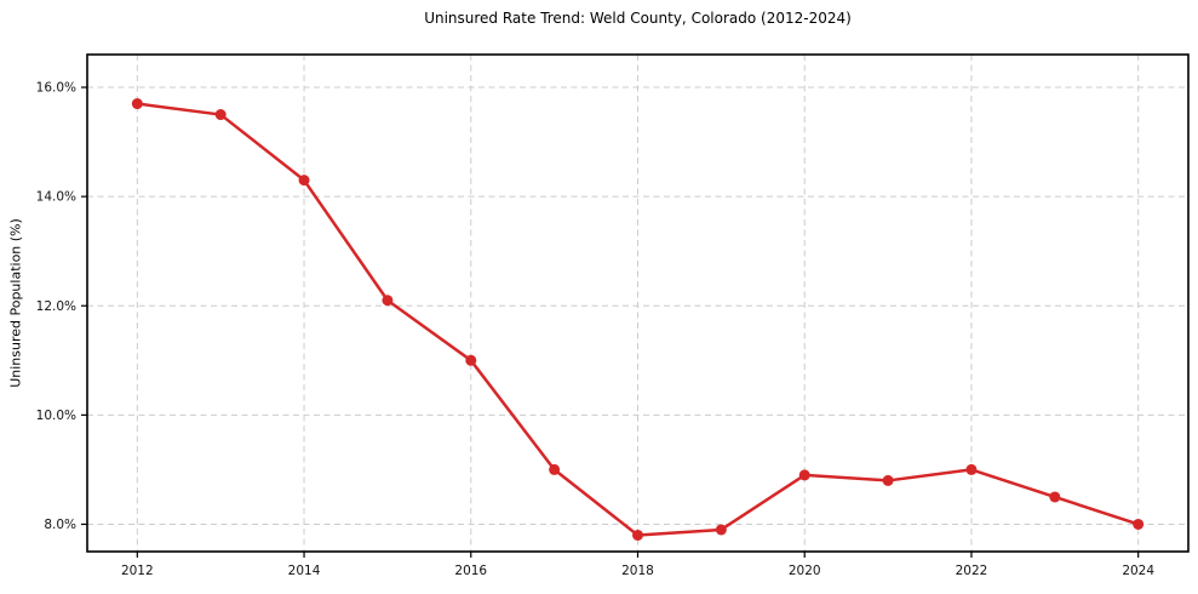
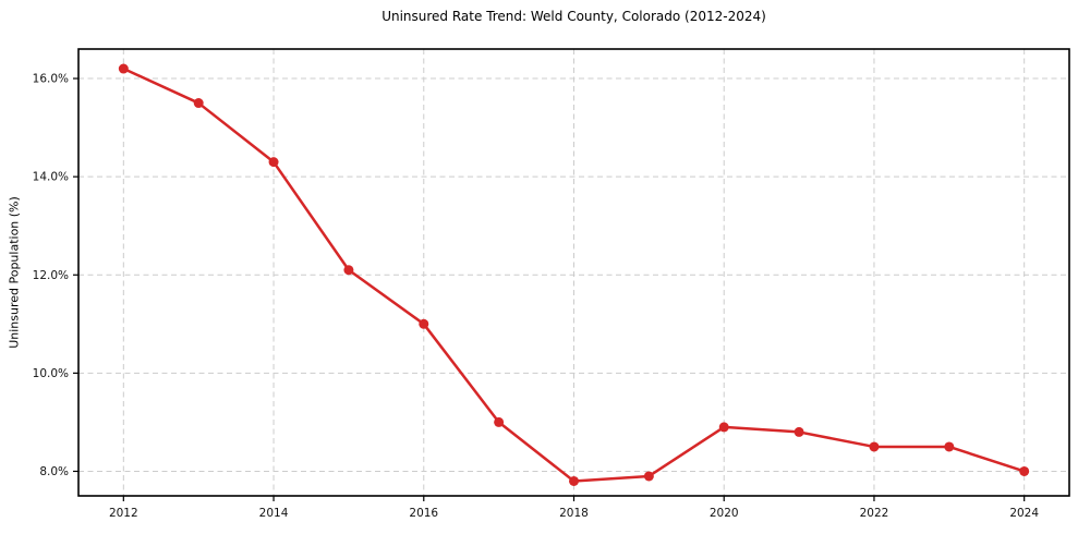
2012: 15.7% -> 16.2%
2022: 9.0% -> 8.5%
